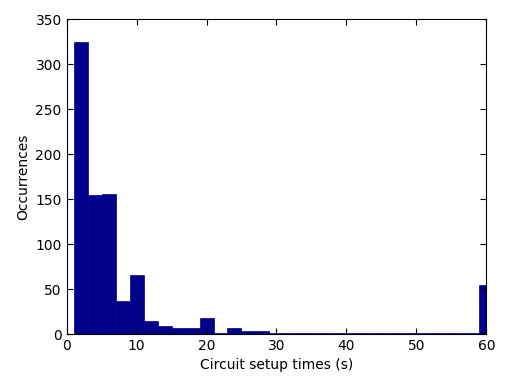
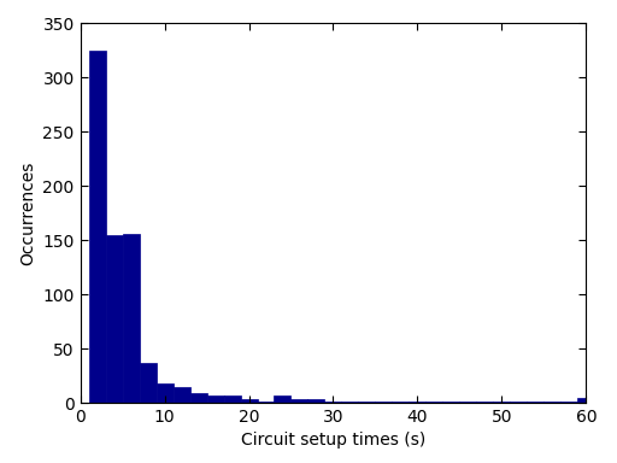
10: 66 -> 18
20: 18 -> 3
60: 54 -> 4
